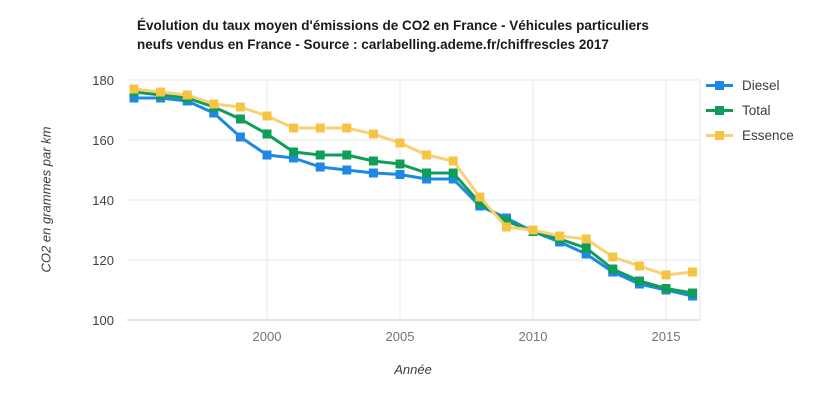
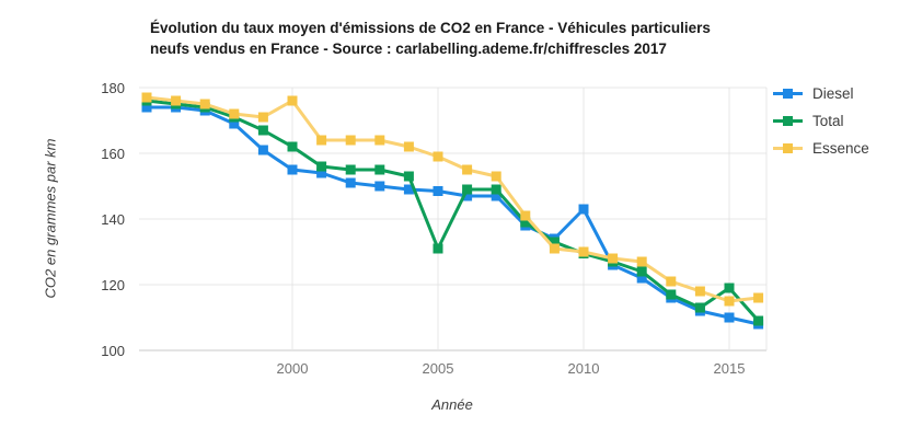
Essence/2000: 168 -> 176
Total/2005: 152 -> 131
Diesel/2010: 130 -> 143
Total/2015: 110 -> 119
